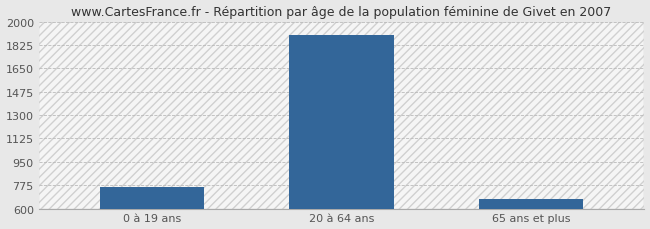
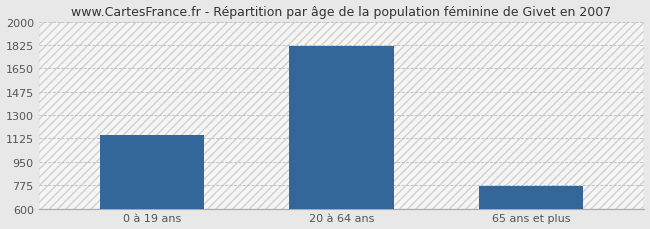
0 à 19 ans: 760 -> 1150
20 à 64 ans: 1900 -> 1820
65 ans et plus: 670 -> 770
